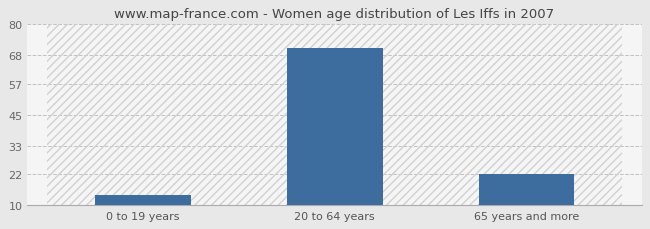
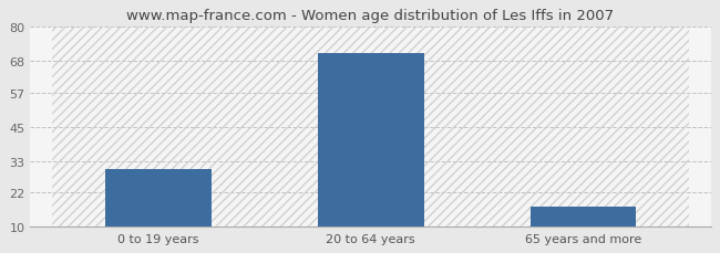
0 to 19 years: 14 -> 30
65 years and more: 22 -> 17
